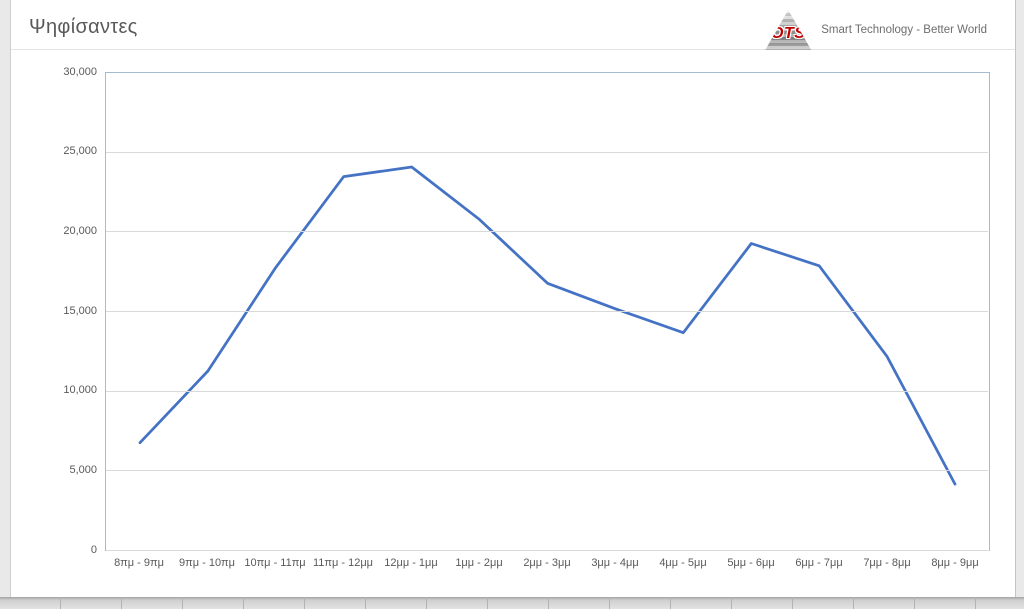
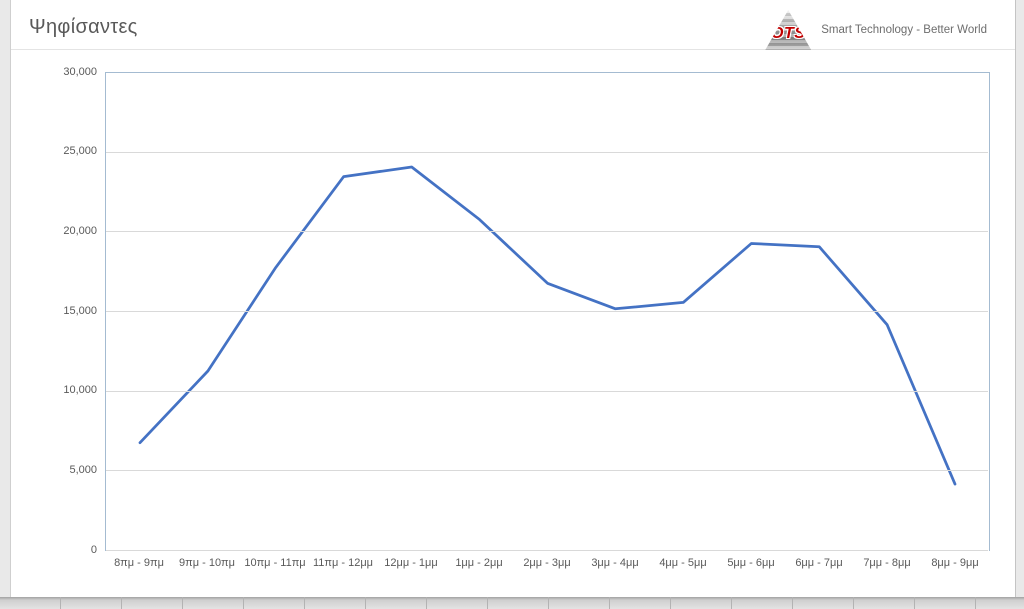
4μμ - 5μμ: 13700 -> 15600
6μμ - 7μμ: 17900 -> 19100
7μμ - 8μμ: 12200 -> 14200
